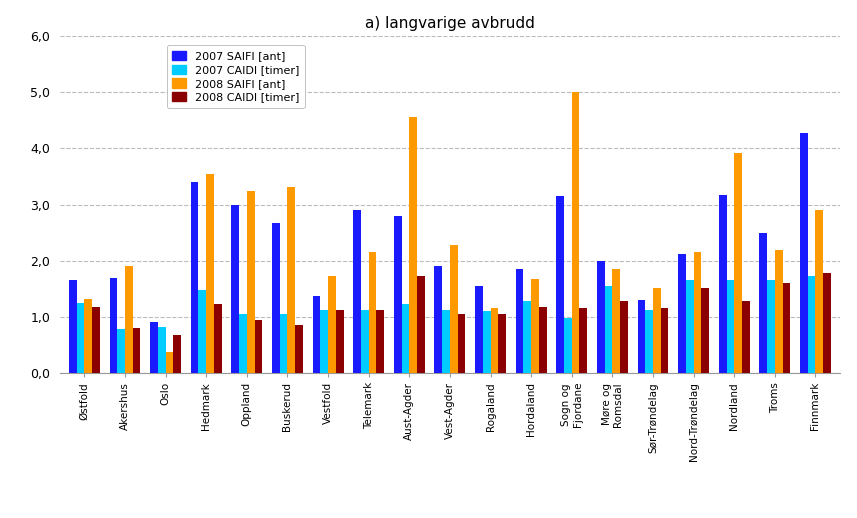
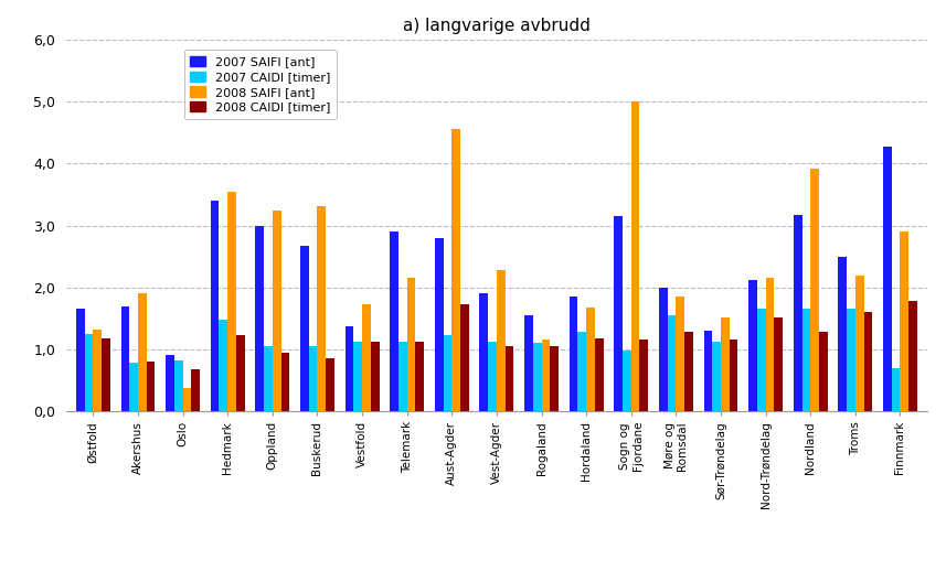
2007 CAIDI [timer]/Finnmark: 1,72 -> 0,70
